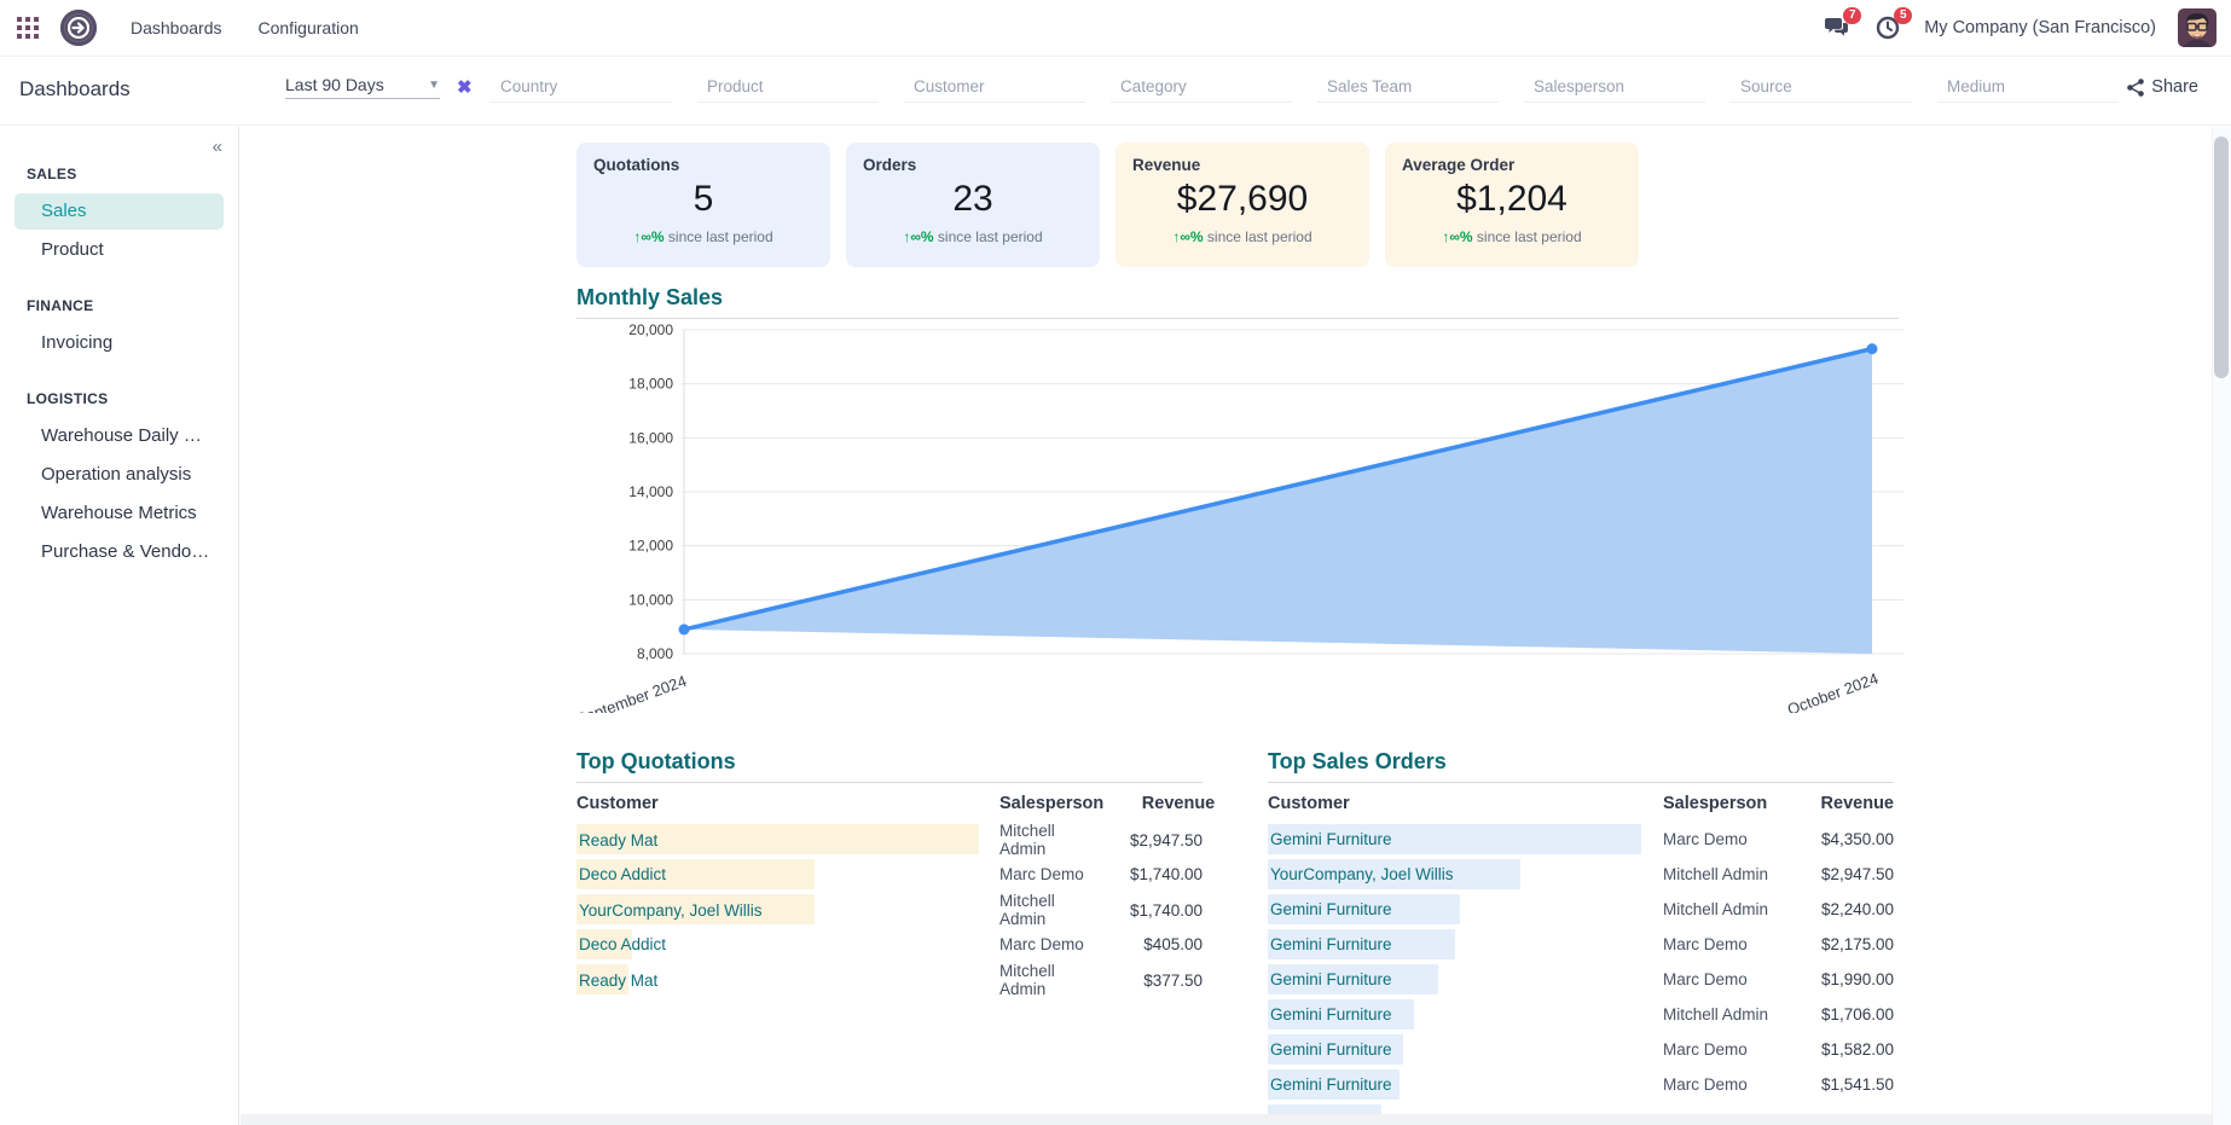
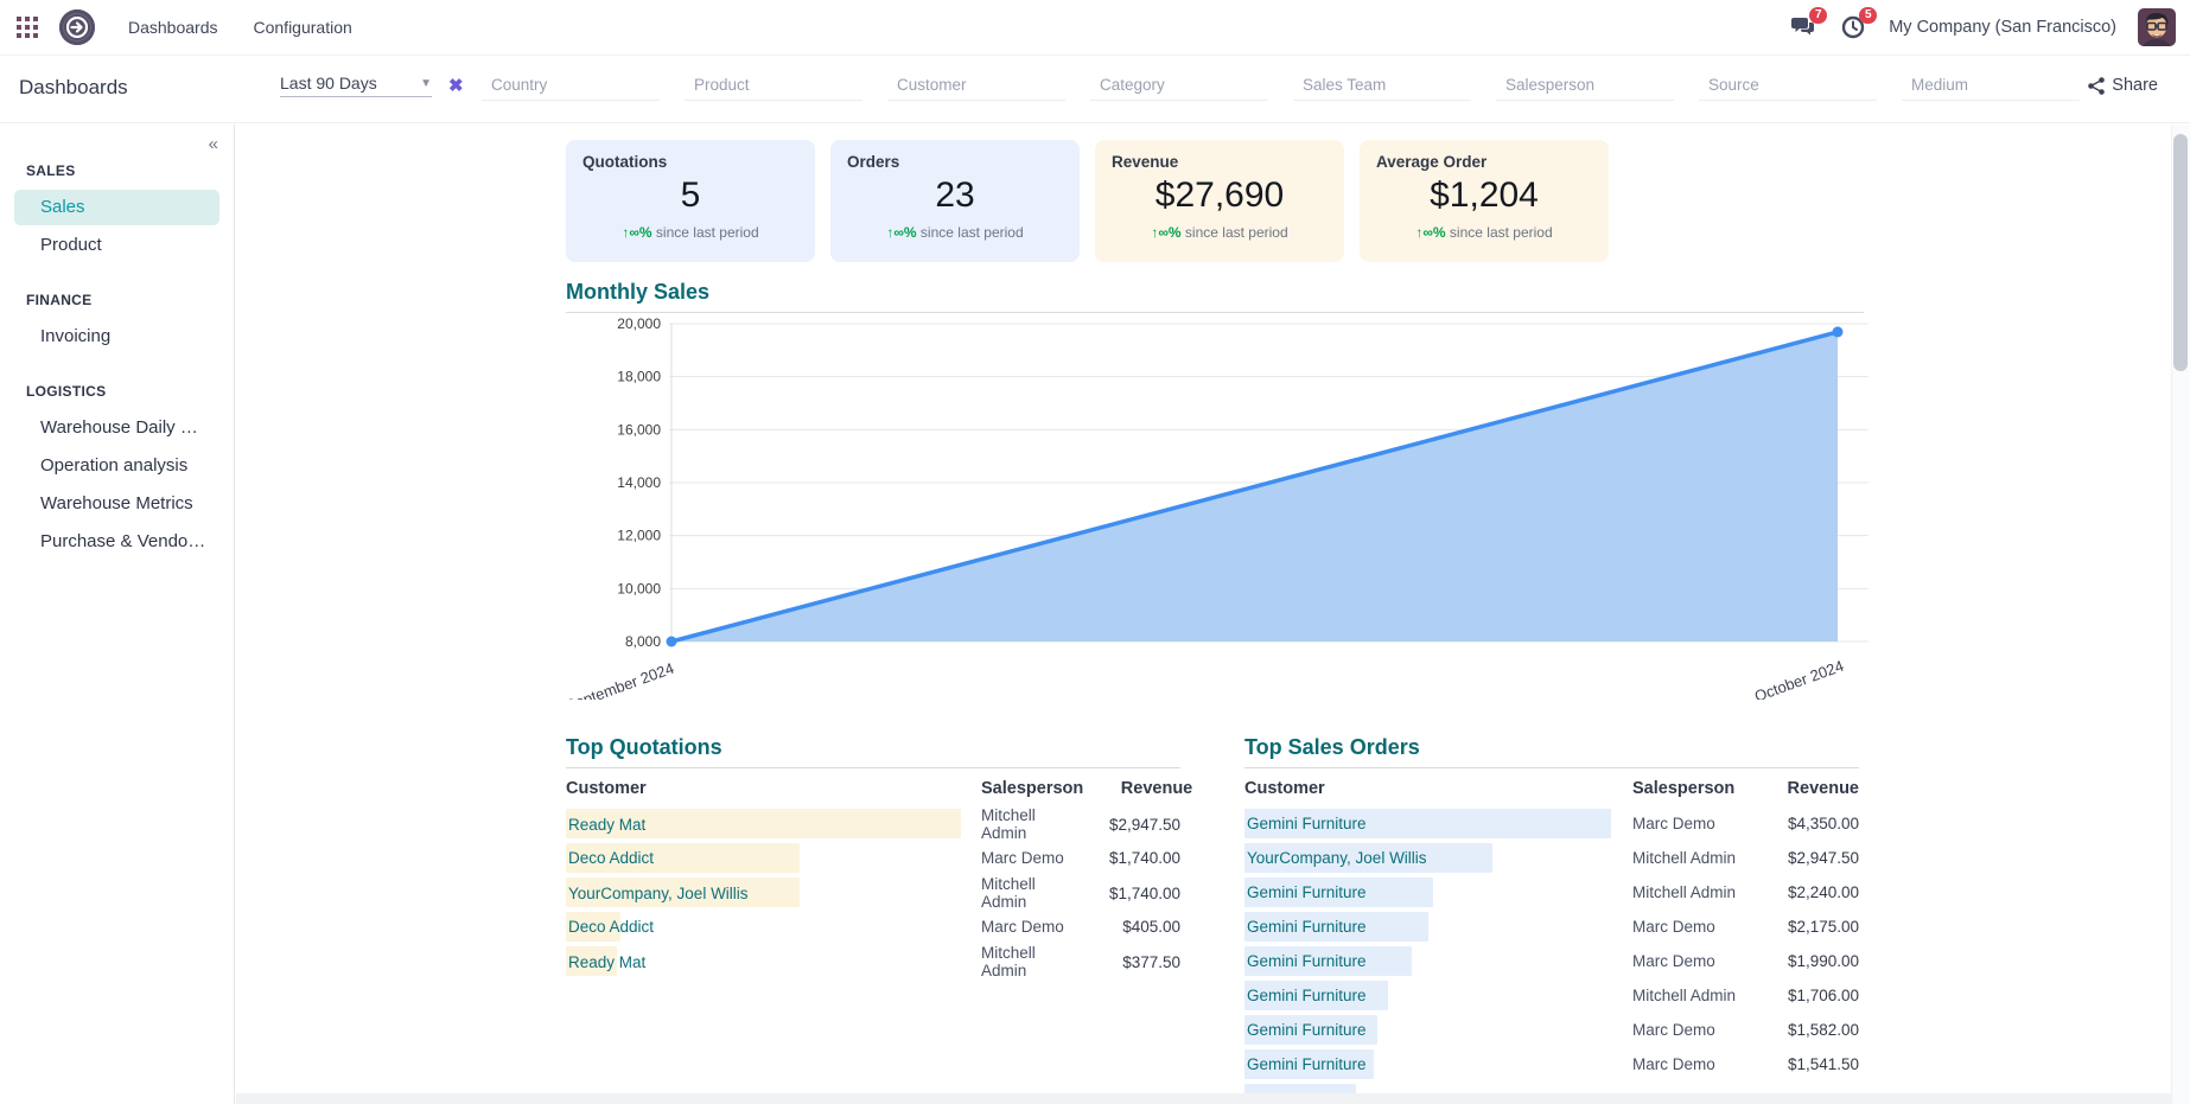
September 2024: 8900 -> 8000
October 2024: 19300 -> 19700
